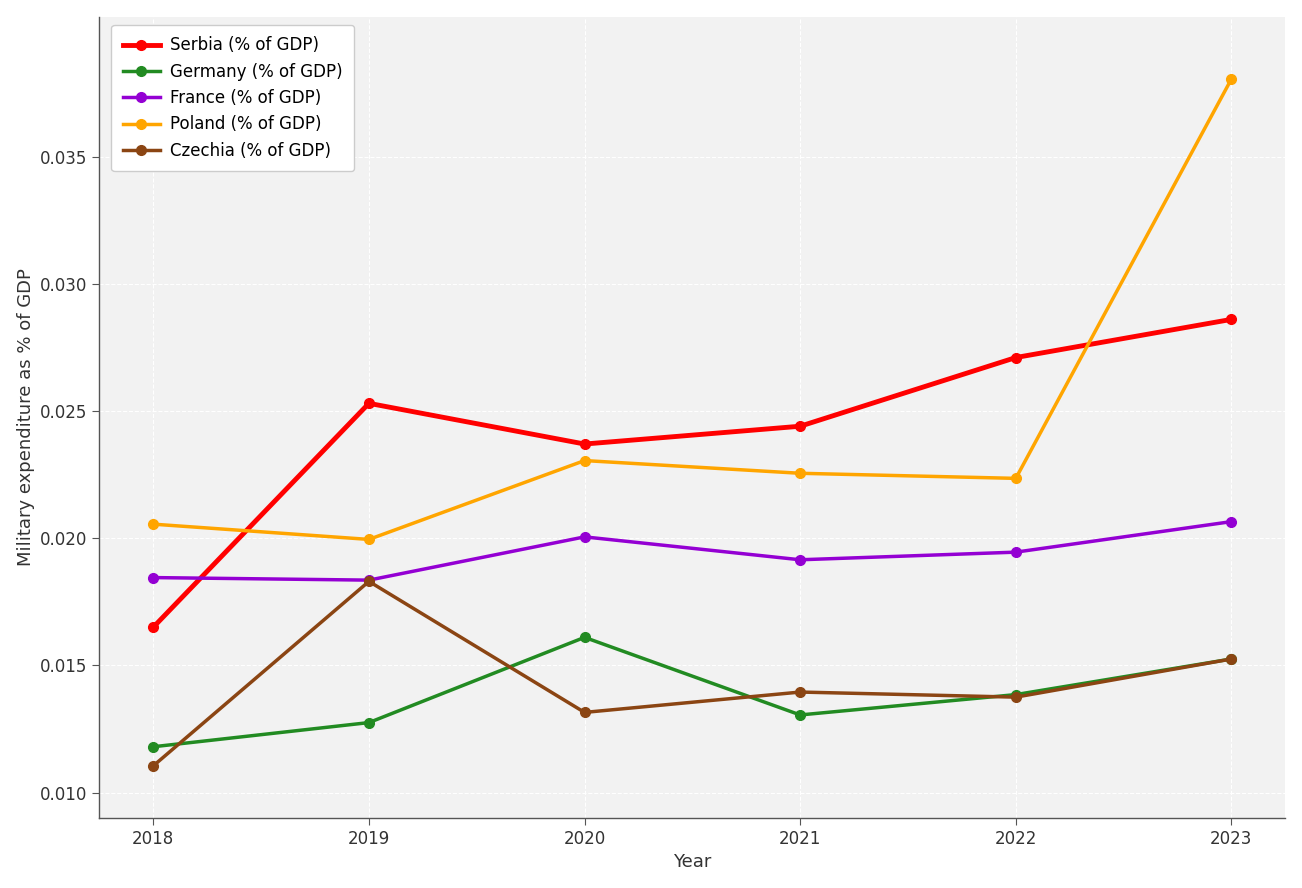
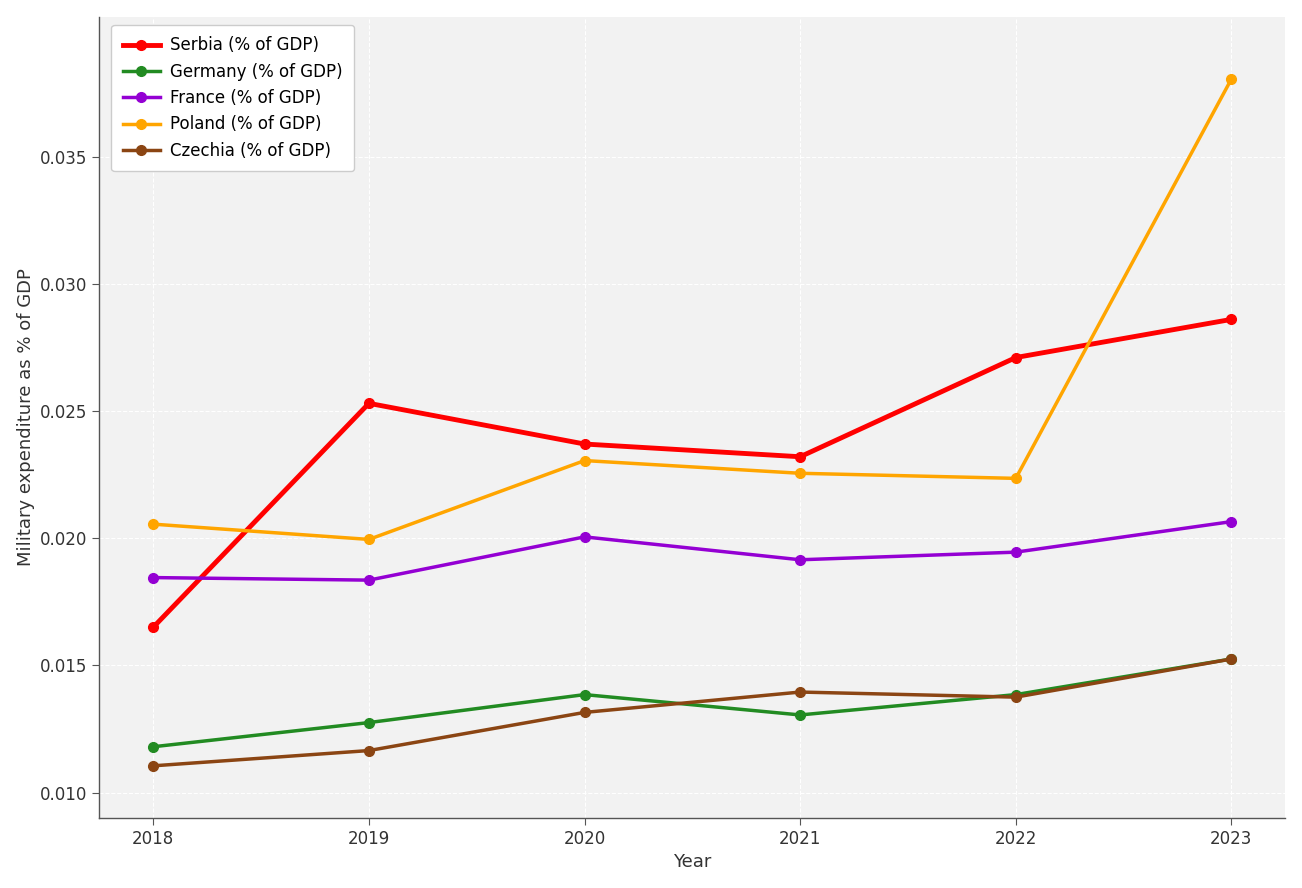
Czechia (% of GDP)/2019: 0.01830 -> 0.01165
Germany (% of GDP)/2020: 0.01610 -> 0.01385
Serbia (% of GDP)/2021: 0.0244 -> 0.0232
